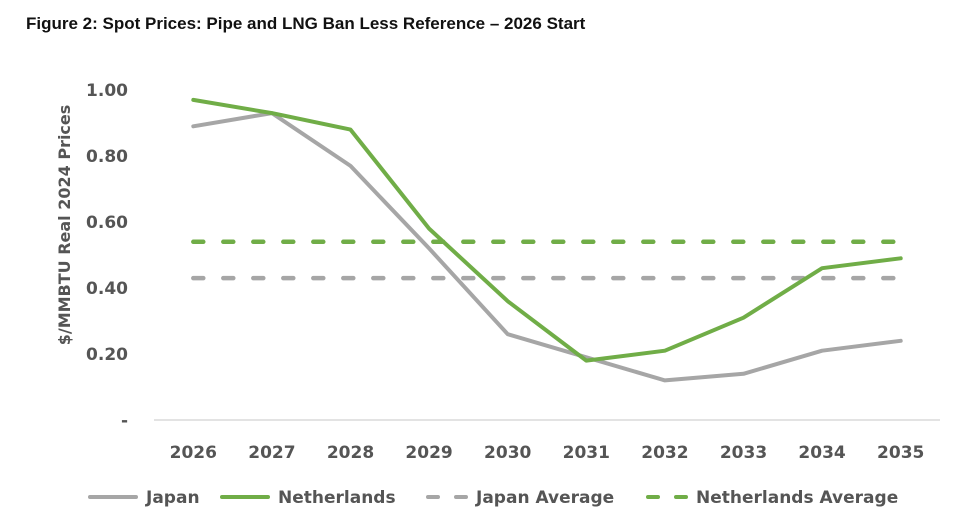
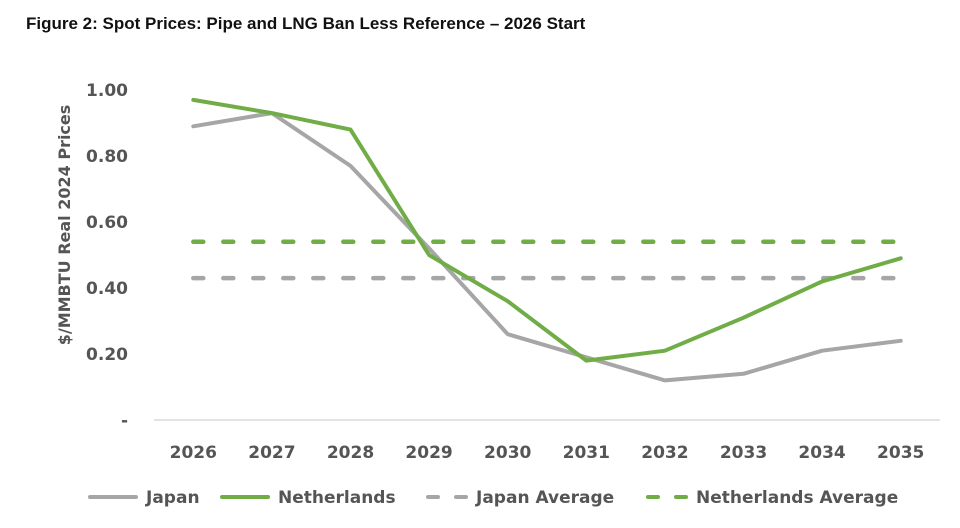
Netherlands/2029: 0.58 -> 0.50
Netherlands/2034: 0.46 -> 0.42
